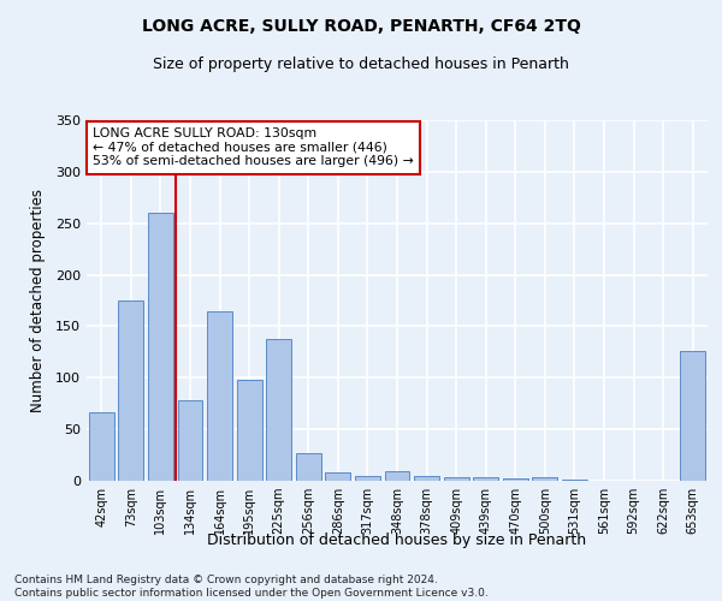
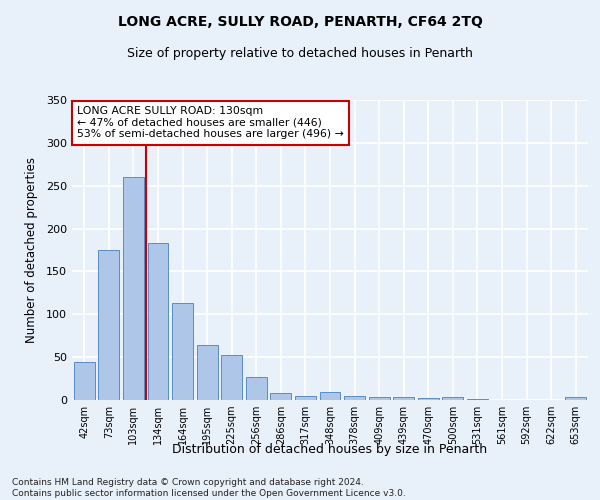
42sqm: 66 -> 44
134sqm: 78 -> 183
164sqm: 164 -> 113
195sqm: 98 -> 64
225sqm: 138 -> 52
653sqm: 126 -> 3
